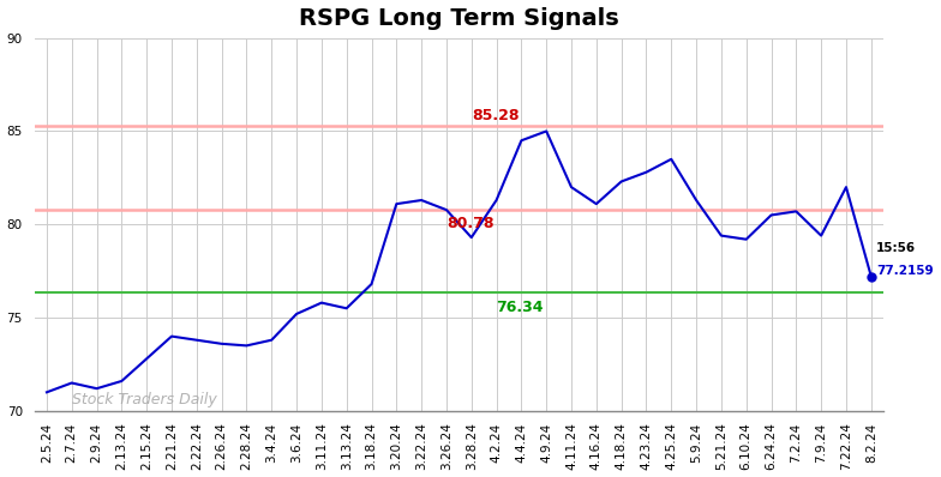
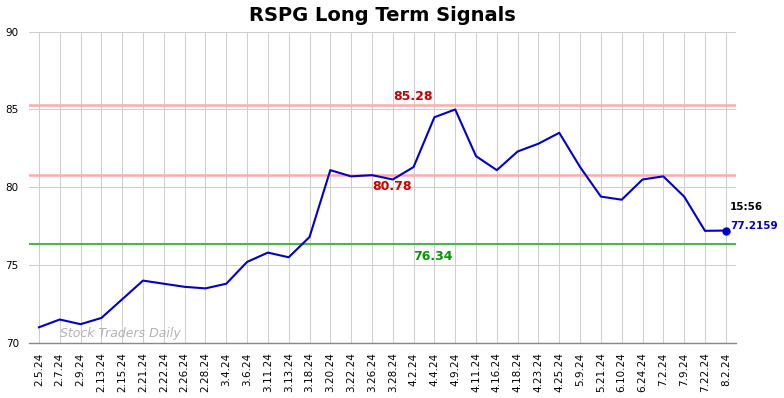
3.22.24: 81.3 -> 80.7
3.28.24: 79.3 -> 80.5
7.22.24: 82.0 -> 77.2
